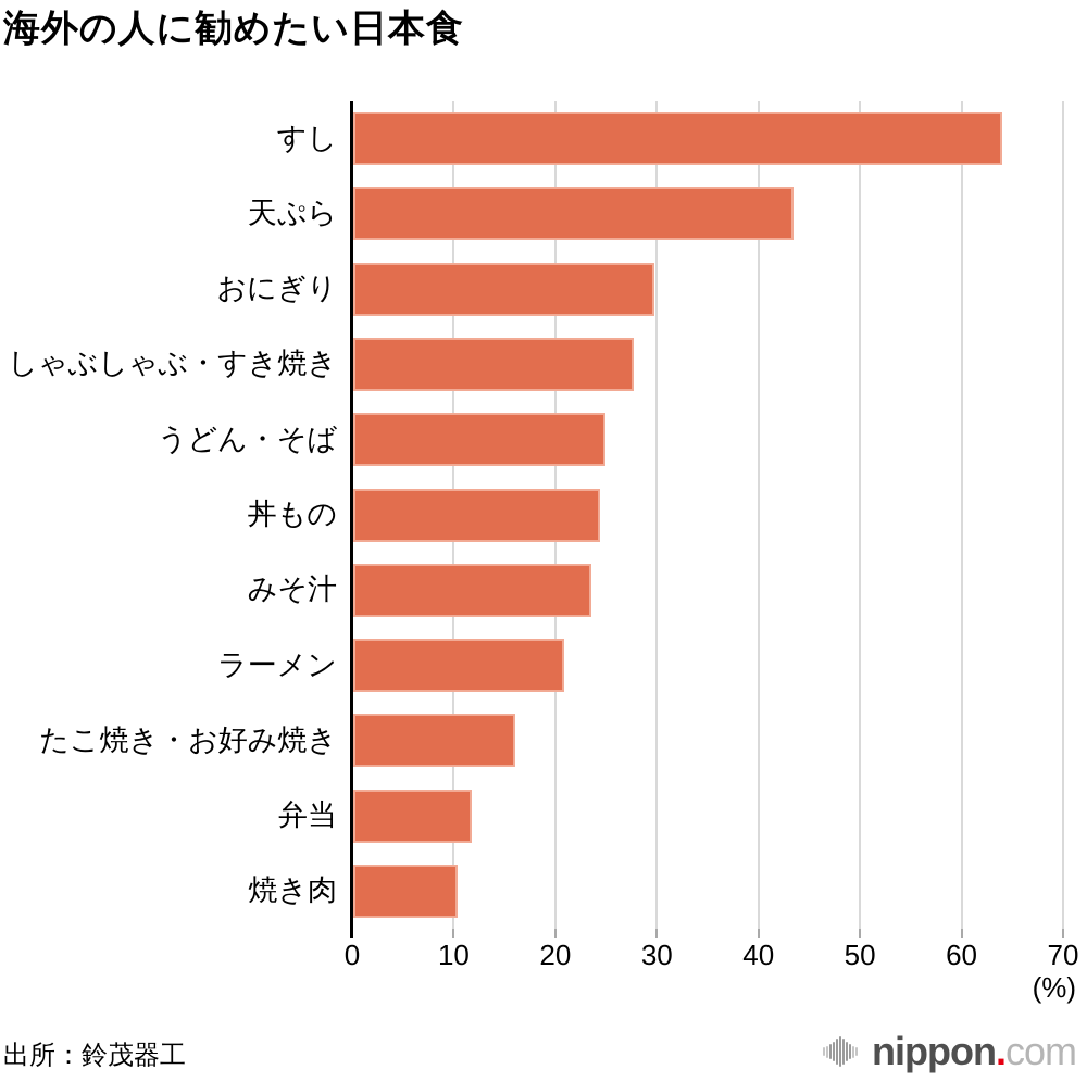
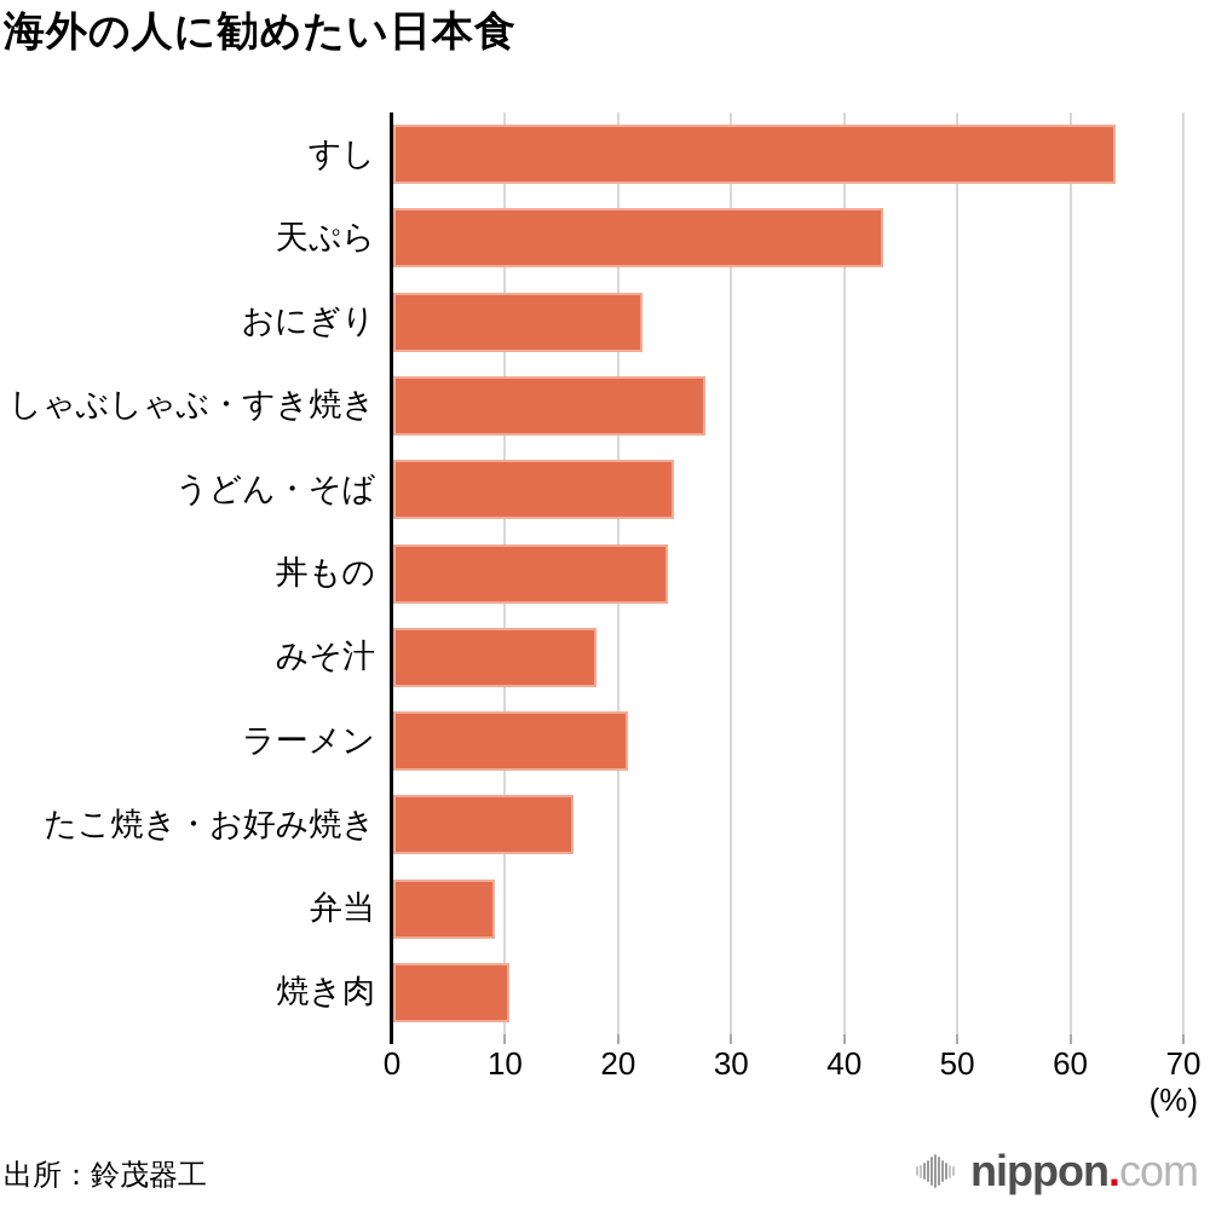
おにぎり: 30 -> 22
みそ汁: 23 -> 18
弁当: 12 -> 9
